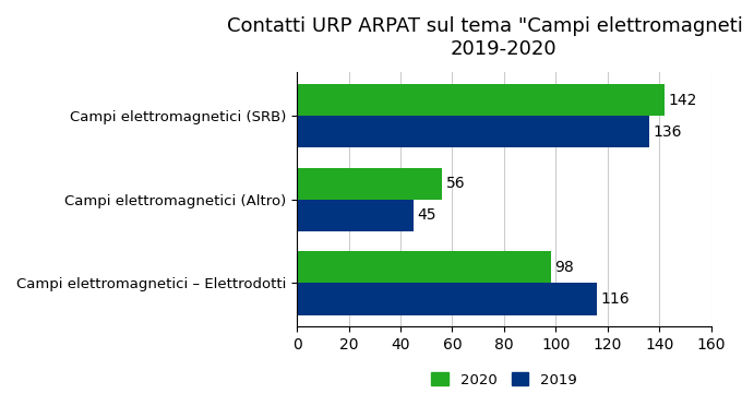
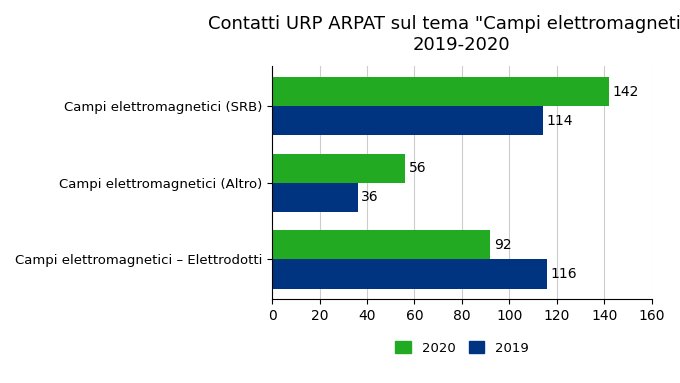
2019/Campi elettromagnetici (SRB): 136 -> 114
2019/Campi elettromagnetici (Altro): 45 -> 36
2020/Campi elettromagnetici – Elettrodotti: 98 -> 92
